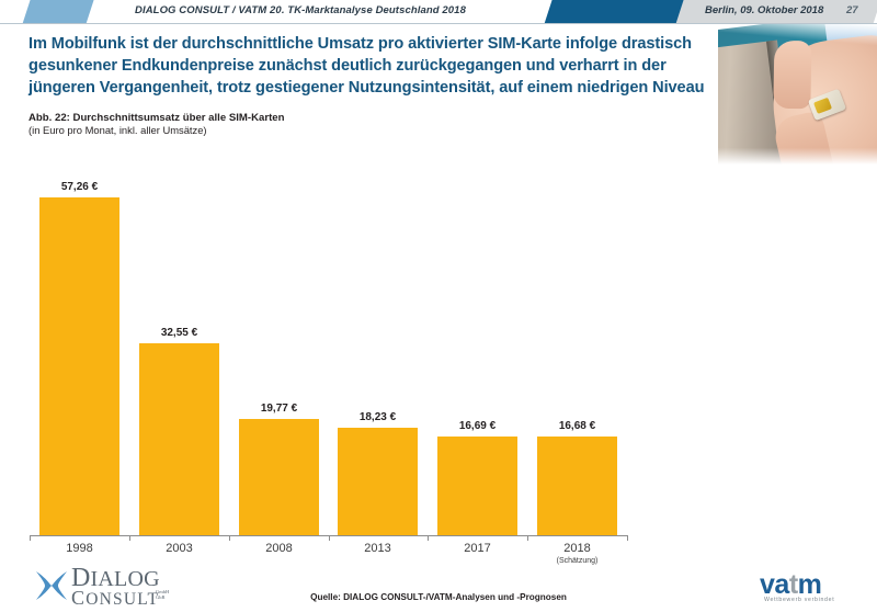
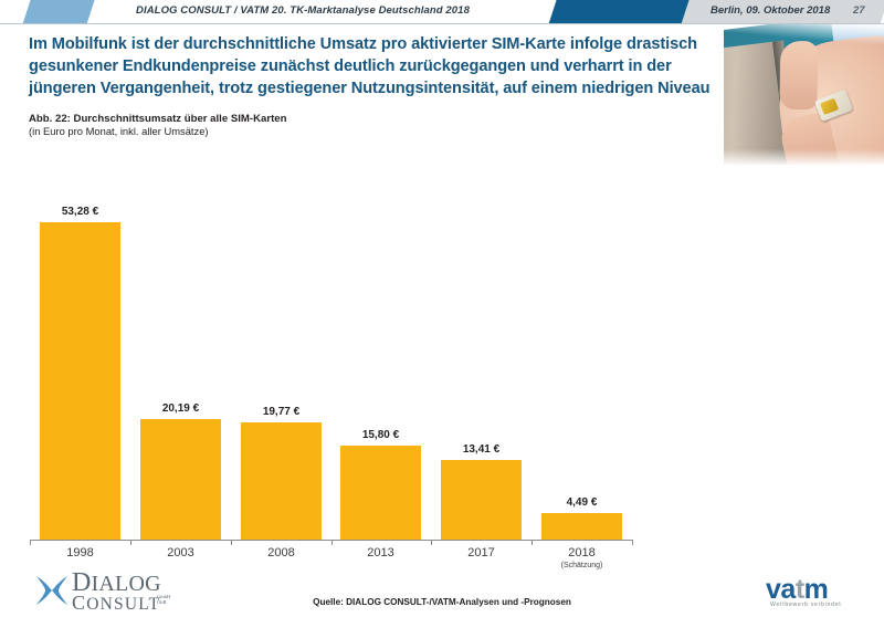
1998: 57,26 -> 53,28
2003: 32,55 -> 20,19
2013: 18,23 -> 15,80
2017: 16,69 -> 13,41
2018: 16,68 -> 4,49
